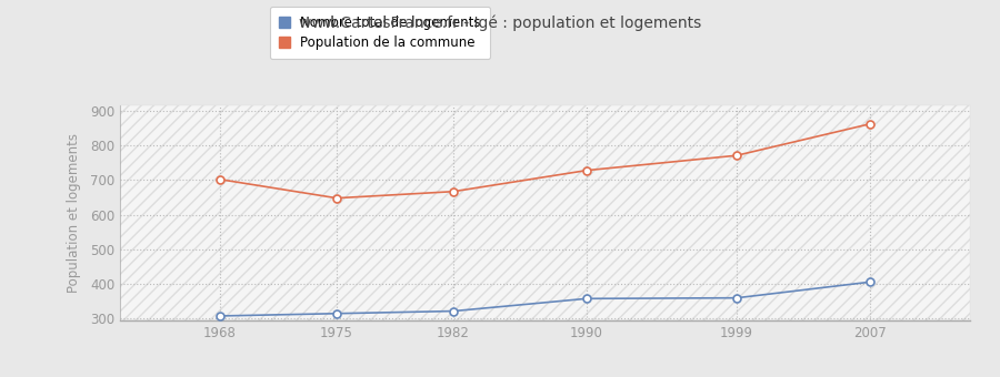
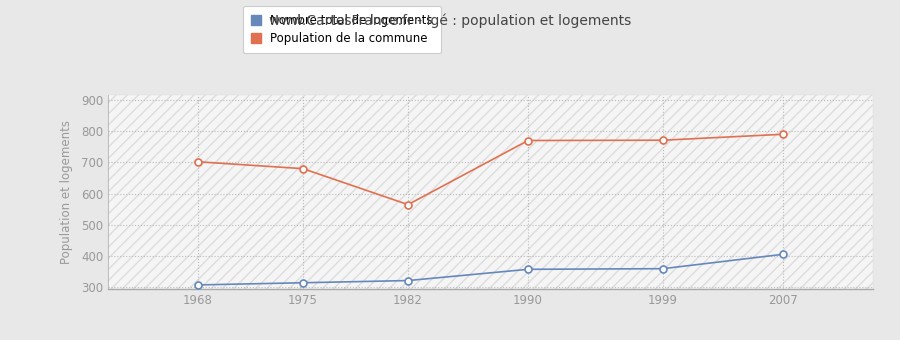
Population de la commune/1975: 648 -> 680
Population de la commune/1982: 667 -> 565
Population de la commune/1990: 728 -> 770
Population de la commune/2007: 862 -> 790
